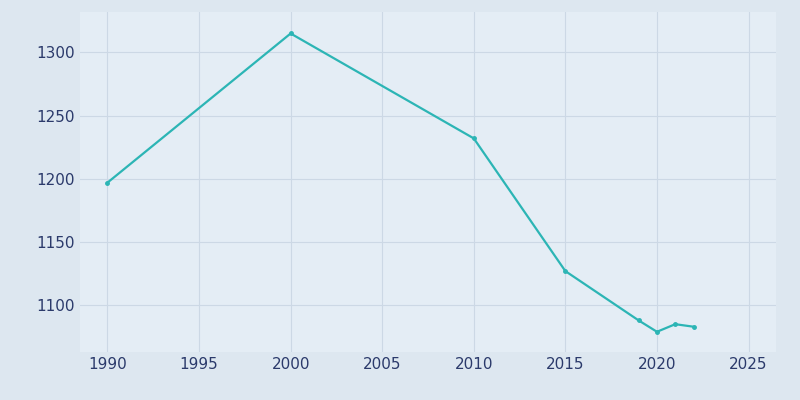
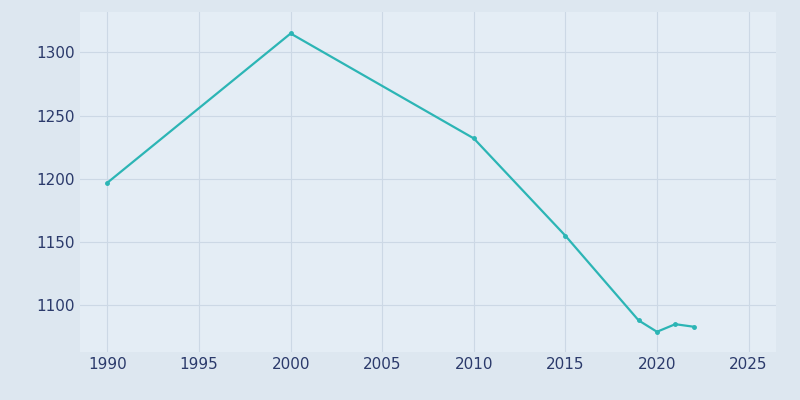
2015: 1127 -> 1155
